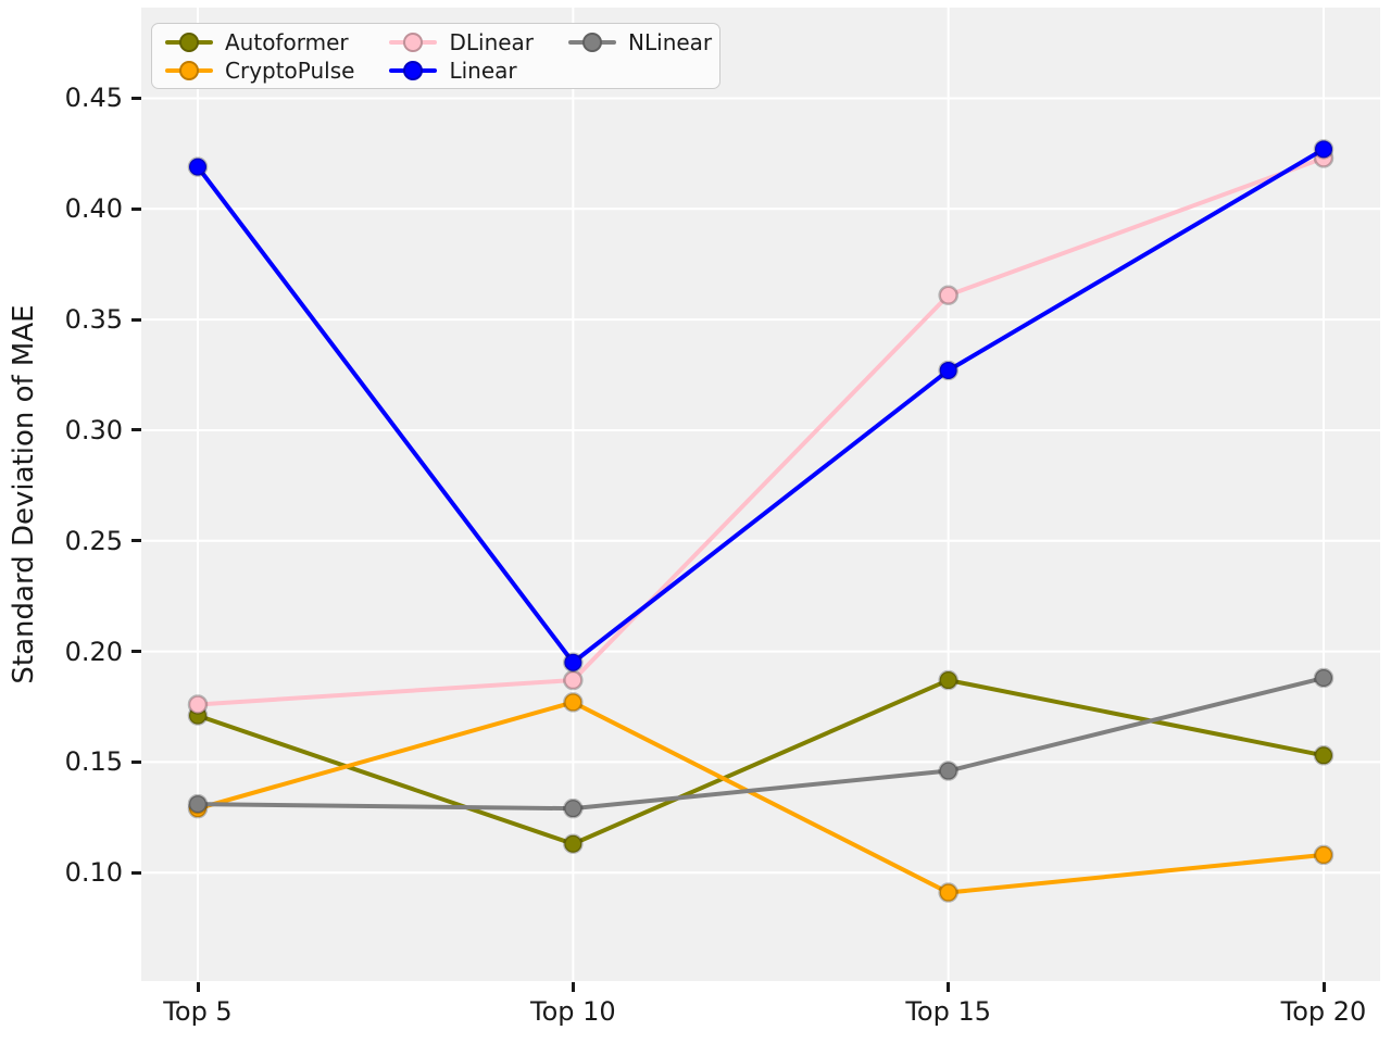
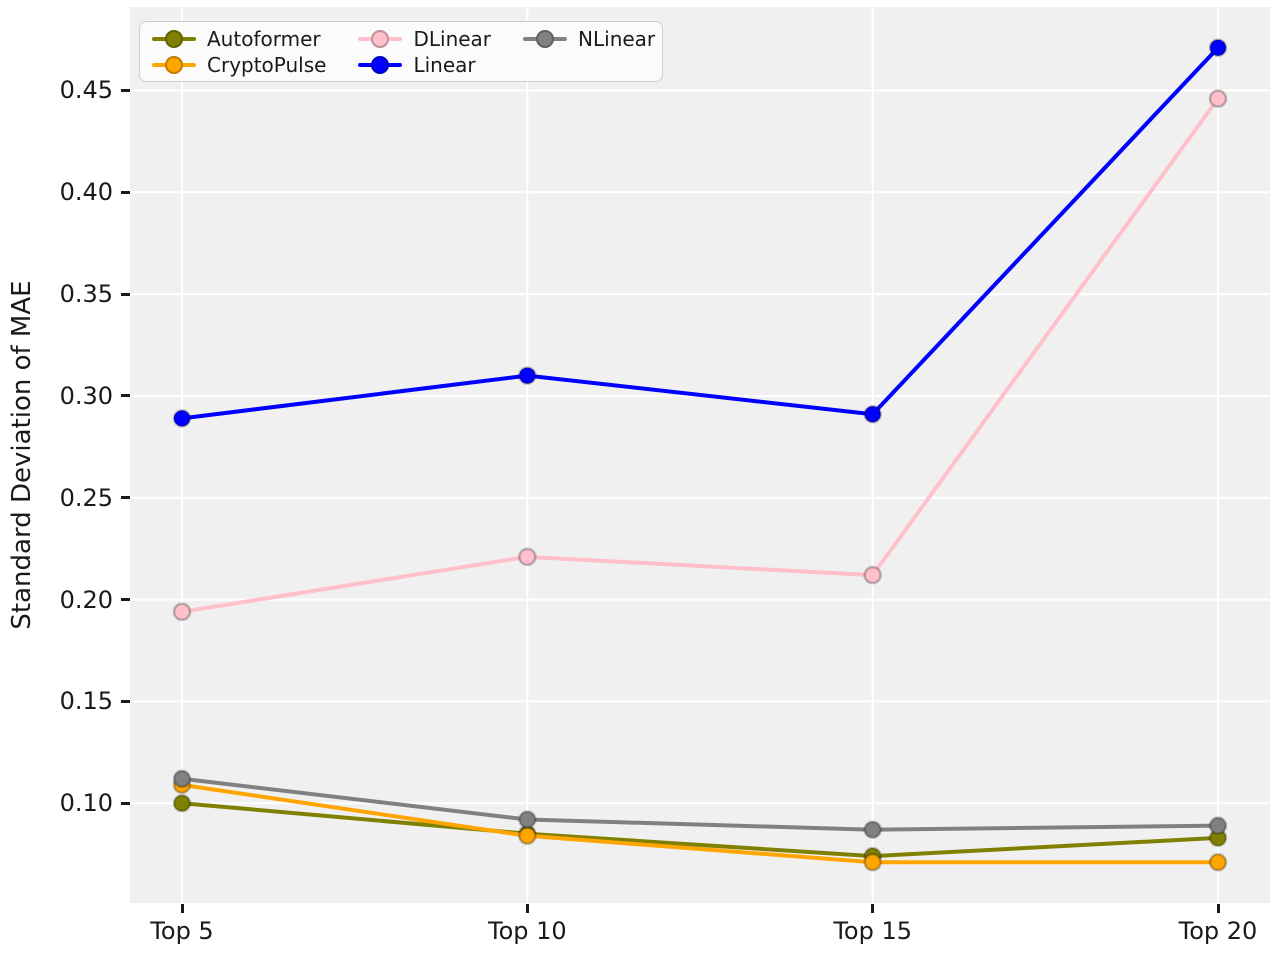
Autoformer/Top 5: 0.171 -> 0.100
CryptoPulse/Top 5: 0.129 -> 0.109
DLinear/Top 5: 0.176 -> 0.194
Linear/Top 5: 0.419 -> 0.289
NLinear/Top 5: 0.131 -> 0.112
Autoformer/Top 10: 0.113 -> 0.085
CryptoPulse/Top 10: 0.177 -> 0.084
DLinear/Top 10: 0.187 -> 0.221
Linear/Top 10: 0.195 -> 0.310
NLinear/Top 10: 0.129 -> 0.092
Autoformer/Top 15: 0.187 -> 0.074
CryptoPulse/Top 15: 0.091 -> 0.071
DLinear/Top 15: 0.361 -> 0.212
Linear/Top 15: 0.327 -> 0.291
NLinear/Top 15: 0.146 -> 0.087
Autoformer/Top 20: 0.153 -> 0.083
CryptoPulse/Top 20: 0.108 -> 0.071
DLinear/Top 20: 0.423 -> 0.446
Linear/Top 20: 0.427 -> 0.471
NLinear/Top 20: 0.188 -> 0.089
